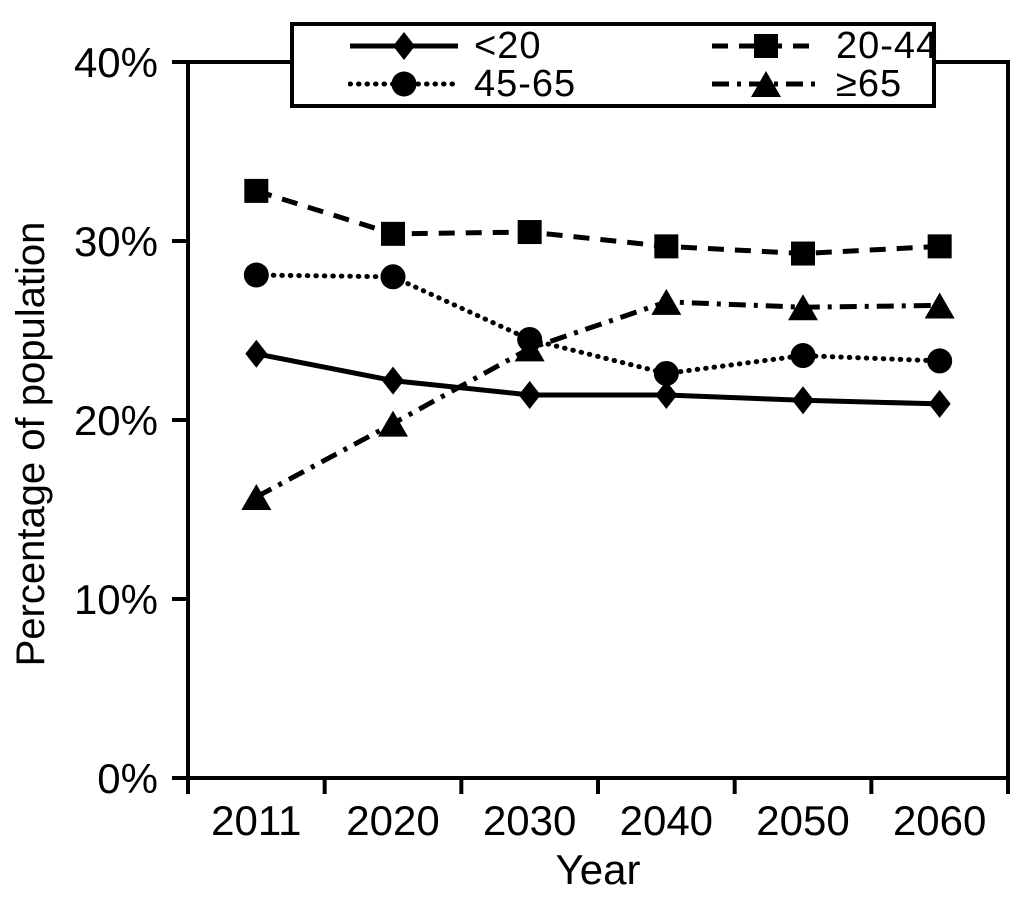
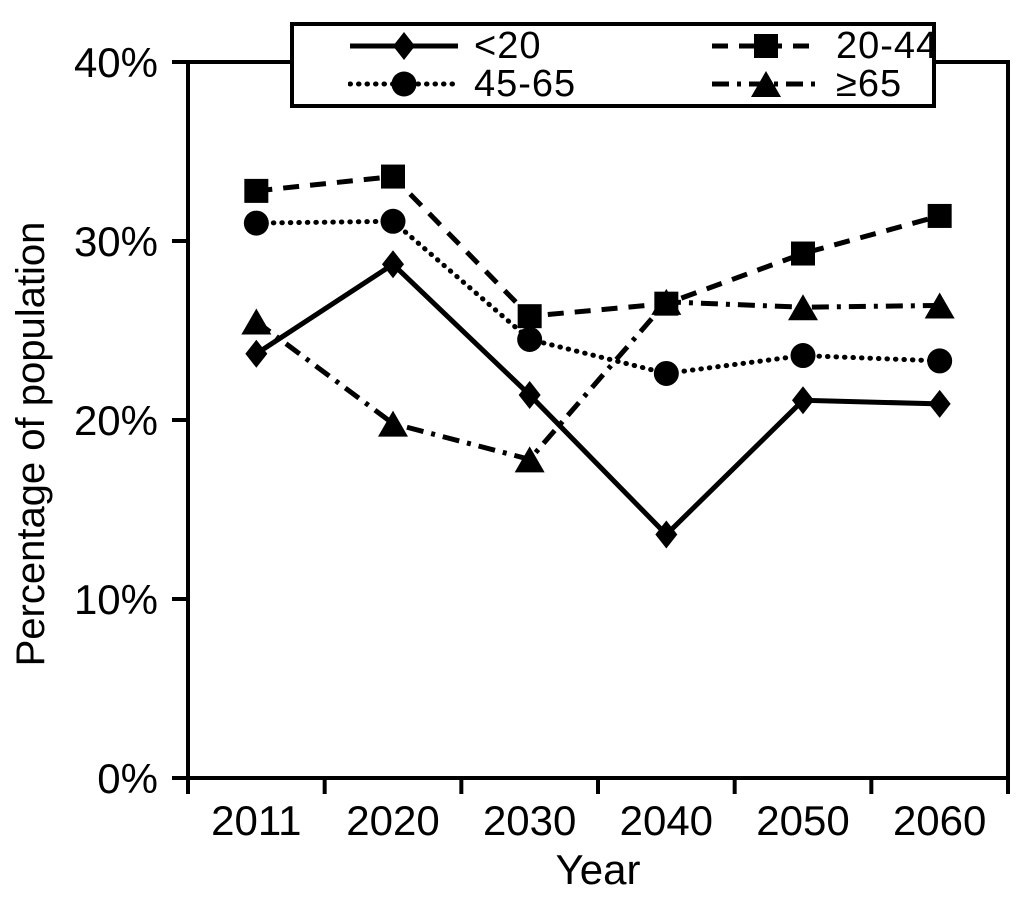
45-65/2011: 28.1% -> 31.0%
≥65/2011: 15.7% -> 25.5%
<20/2020: 22.2% -> 28.7%
20-44/2020: 30.4% -> 33.6%
45-65/2020: 28.0% -> 31.1%
20-44/2030: 30.5% -> 25.8%
≥65/2030: 24.0% -> 17.8%
<20/2040: 21.4% -> 13.6%
20-44/2040: 29.7% -> 26.5%
20-44/2060: 29.7% -> 31.4%
